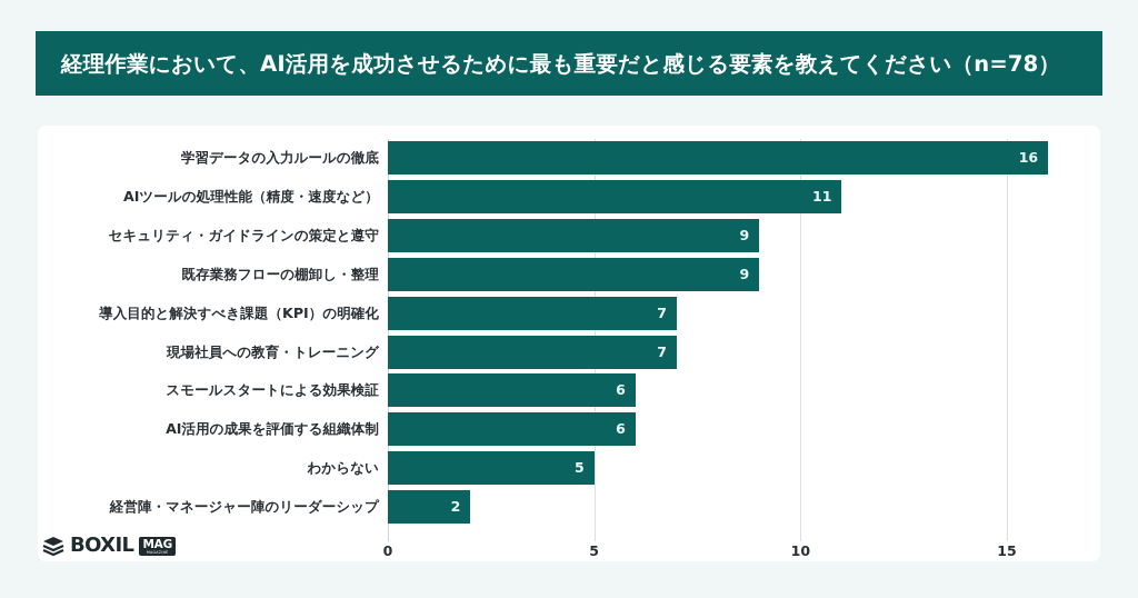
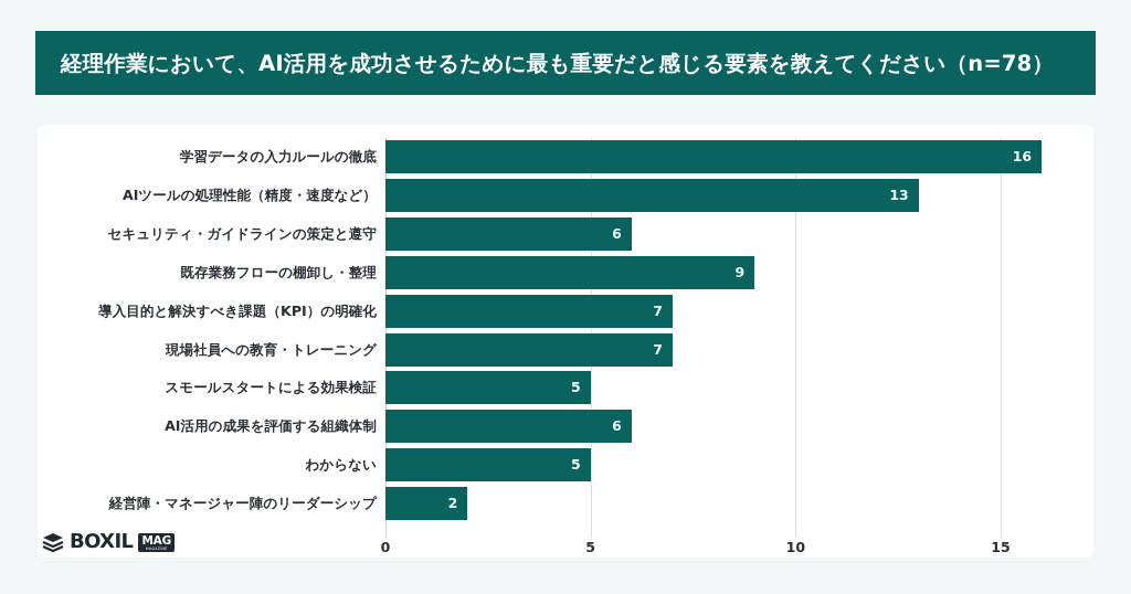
AIツールの処理性能（精度・速度など）: 11 -> 13
セキュリティ・ガイドラインの策定と遵守: 9 -> 6
スモールスタートによる効果検証: 6 -> 5
